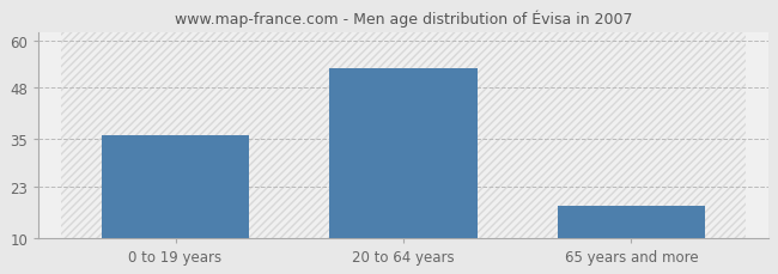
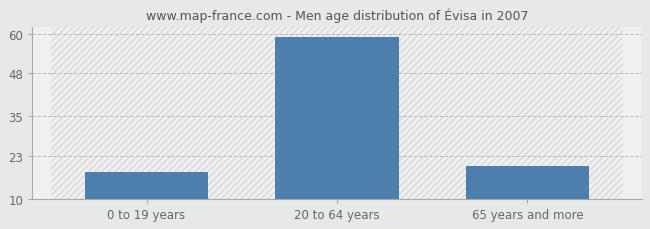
0 to 19 years: 36 -> 18
20 to 64 years: 53 -> 59
65 years and more: 18 -> 20
